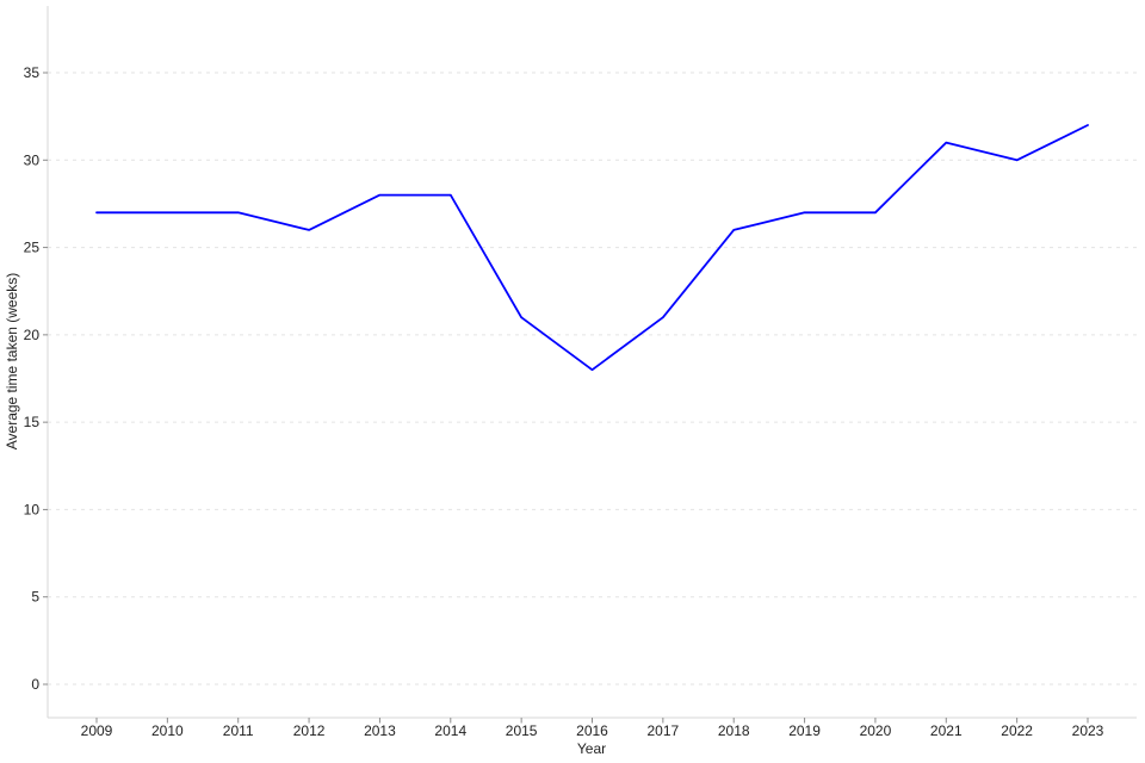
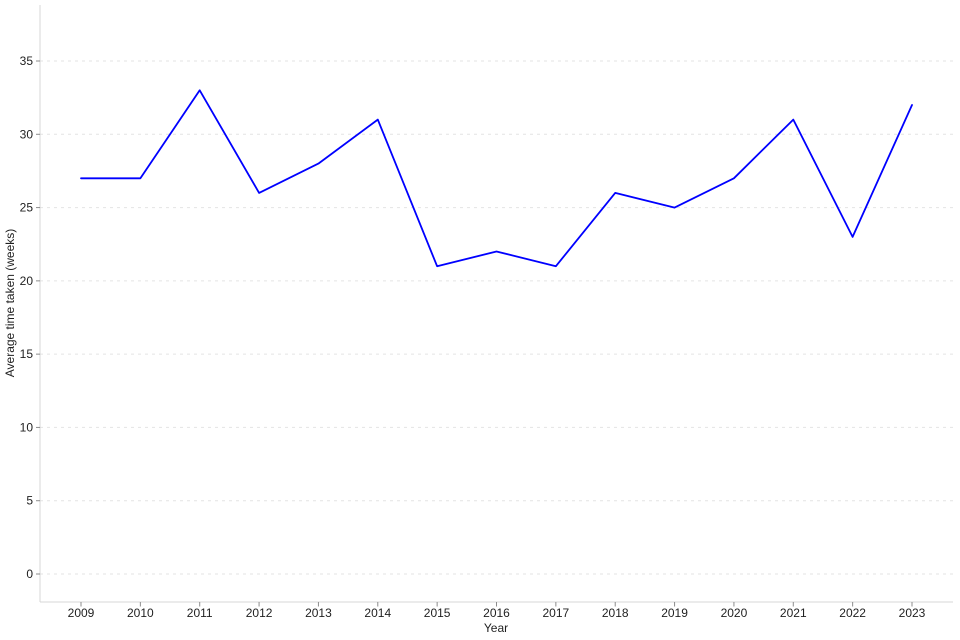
2011: 27 -> 33
2014: 28 -> 31
2016: 18 -> 22
2019: 27 -> 25
2022: 30 -> 23
